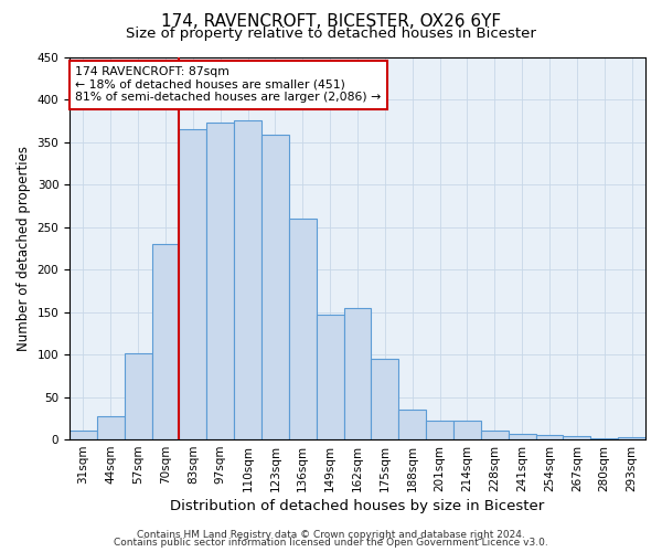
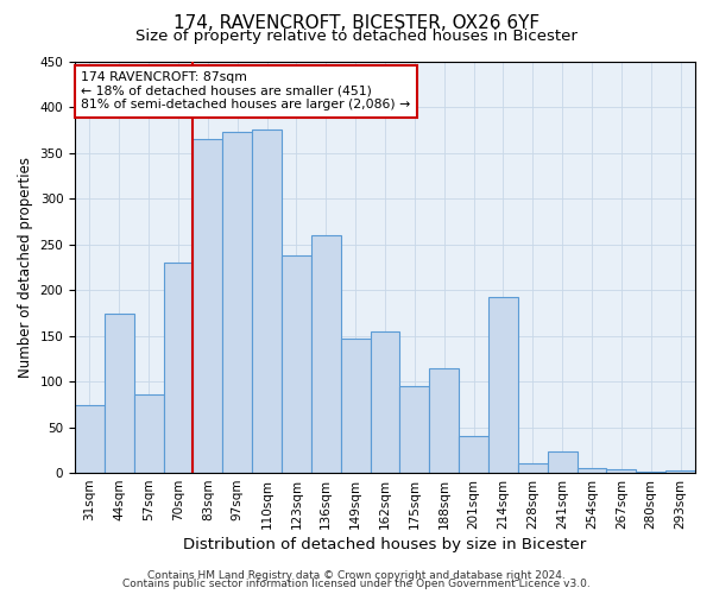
31sqm: 10 -> 74
44sqm: 27 -> 174
57sqm: 101 -> 86
123sqm: 358 -> 238
188sqm: 35 -> 114
201sqm: 22 -> 40
214sqm: 22 -> 192
241sqm: 7 -> 24
